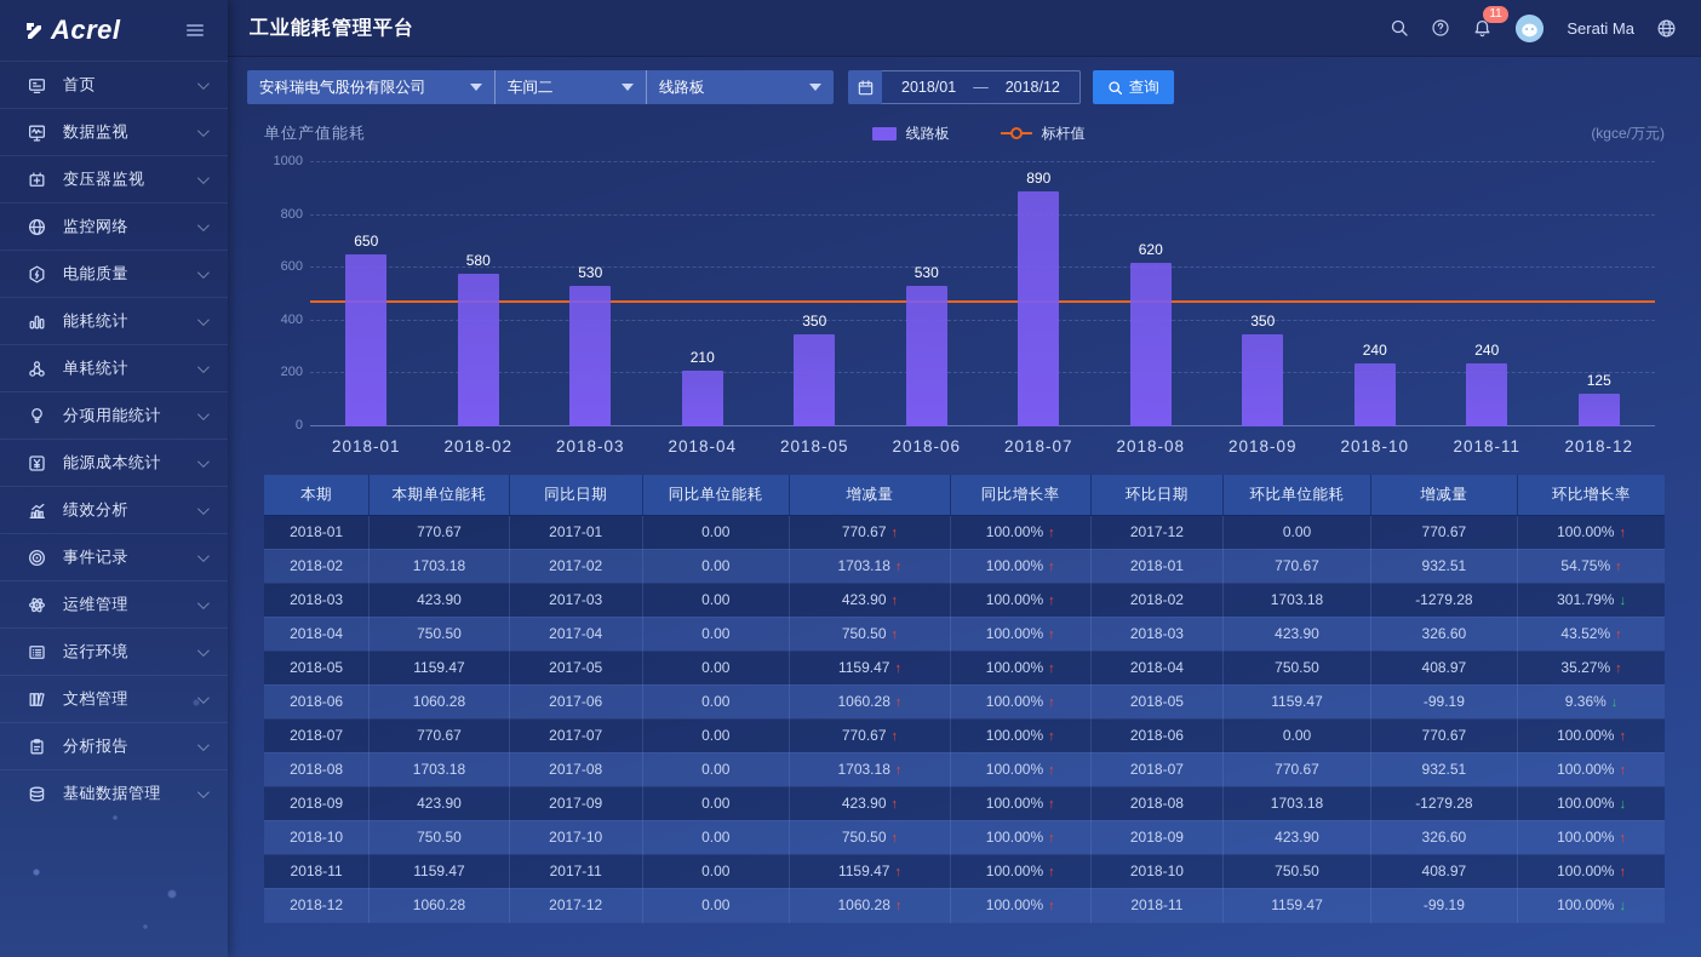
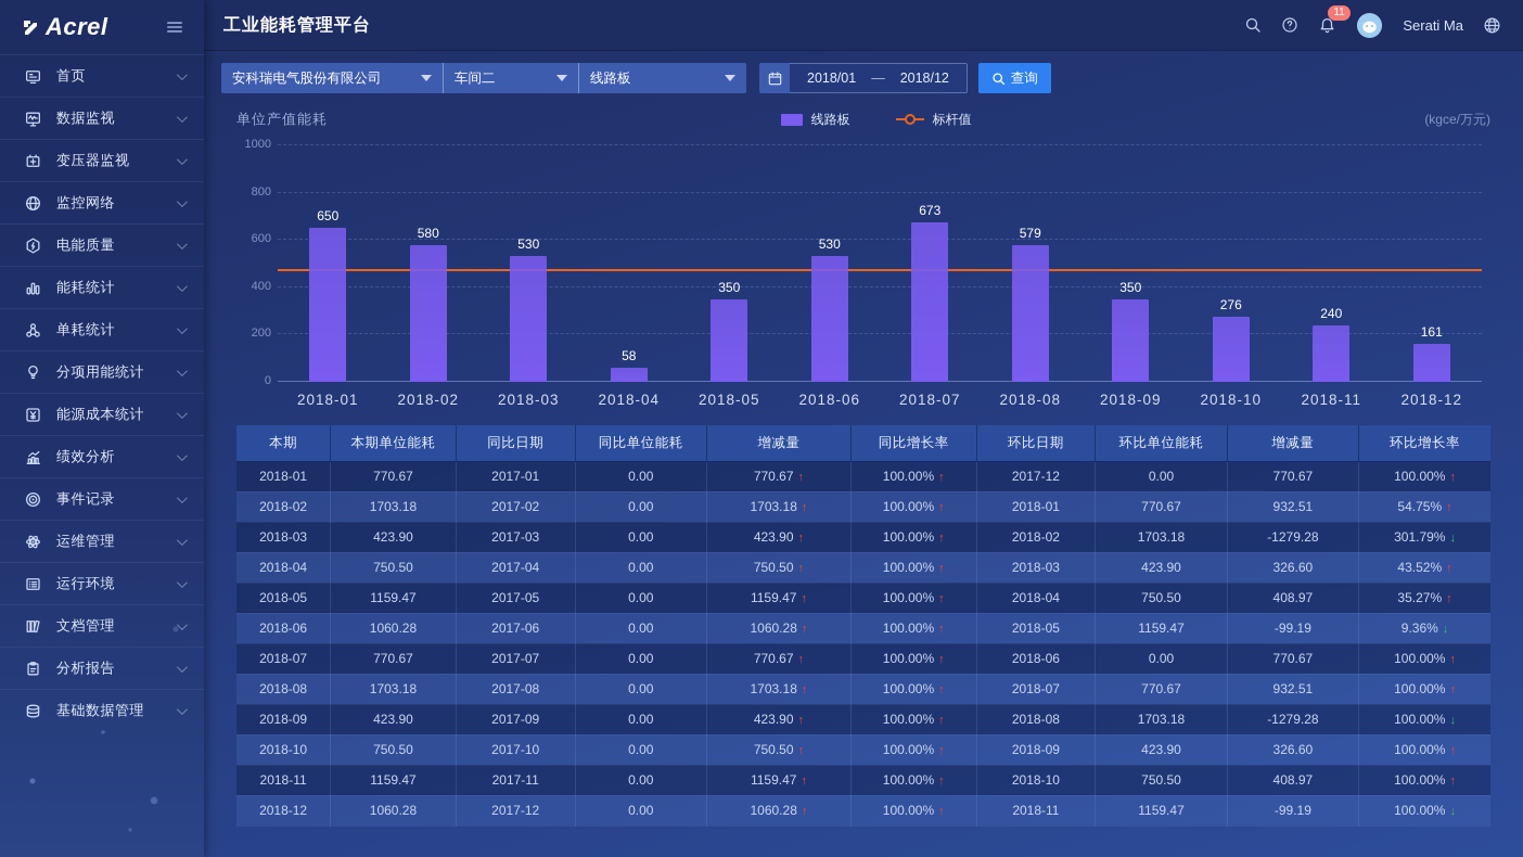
2018-04: 210 -> 58
2018-07: 890 -> 673
2018-08: 620 -> 579
2018-10: 240 -> 276
2018-12: 125 -> 161
